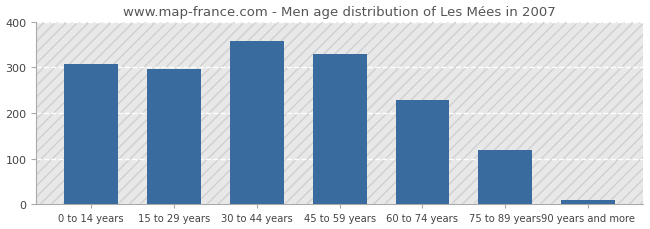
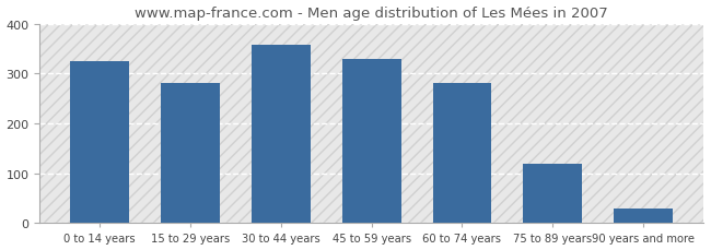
0 to 14 years: 307 -> 325
15 to 29 years: 297 -> 280
60 to 74 years: 228 -> 280
90 years and more: 10 -> 30
